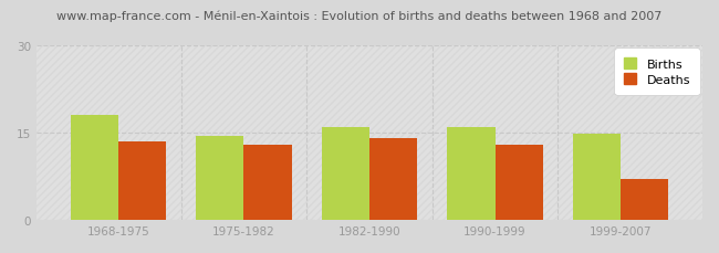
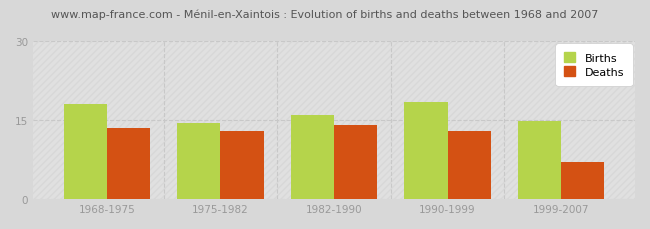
Births/1990-1999: 16.0 -> 18.5
